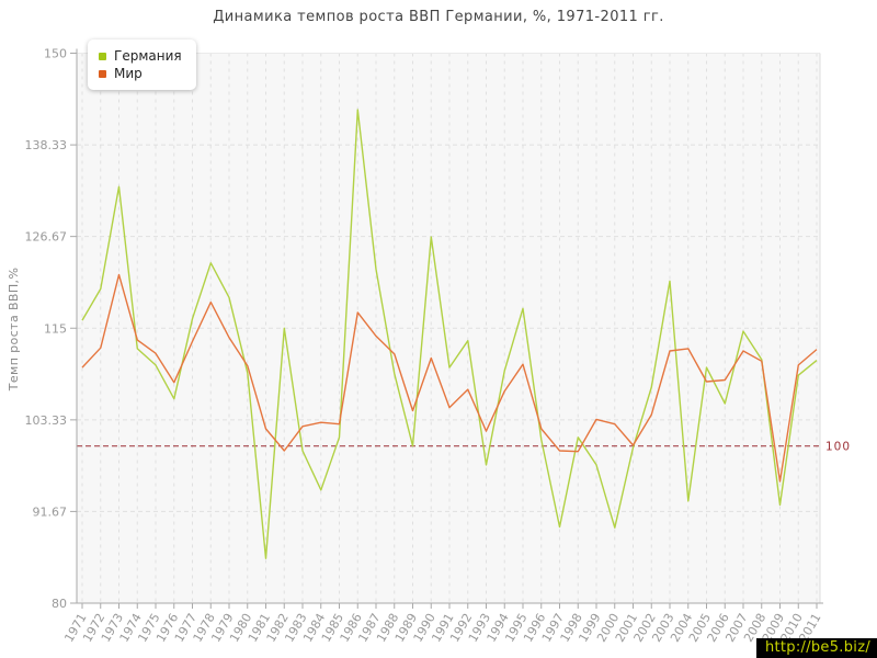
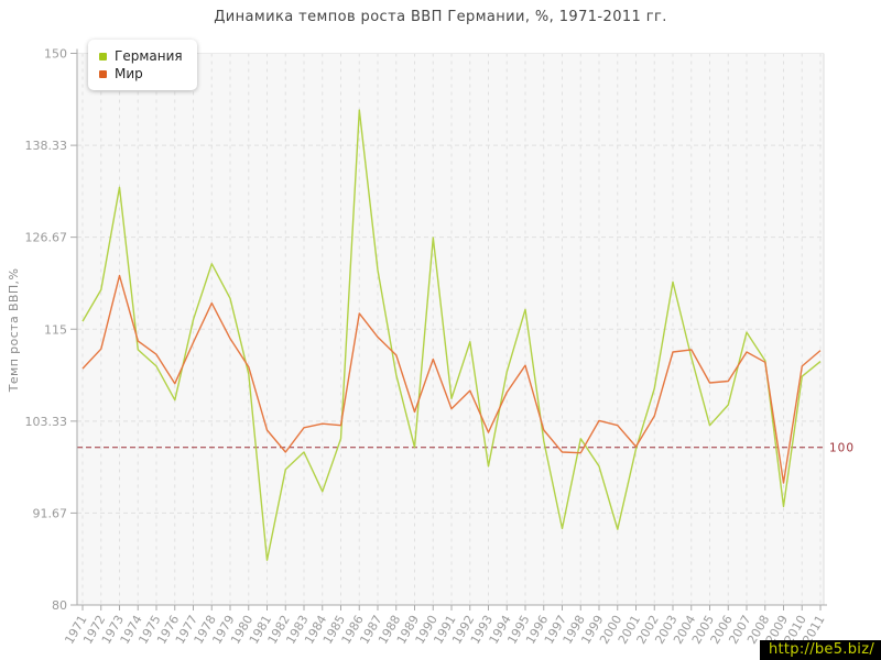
Германия/1982: 115 -> 97
Германия/1991: 110 -> 106
Германия/2004: 93 -> 111
Германия/2005: 110 -> 103
